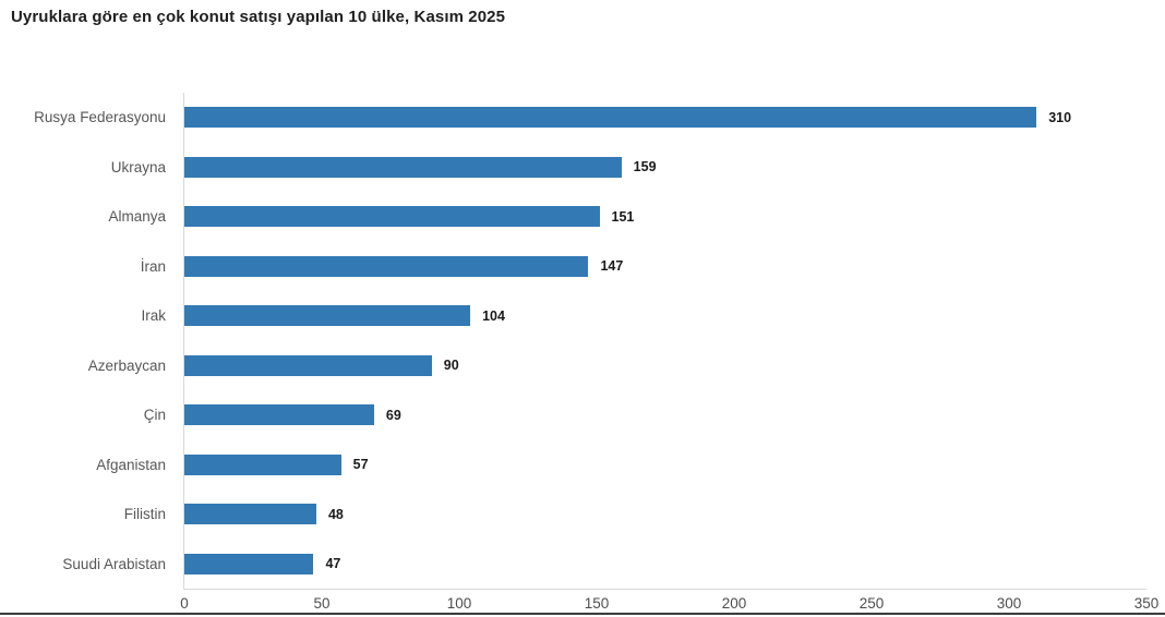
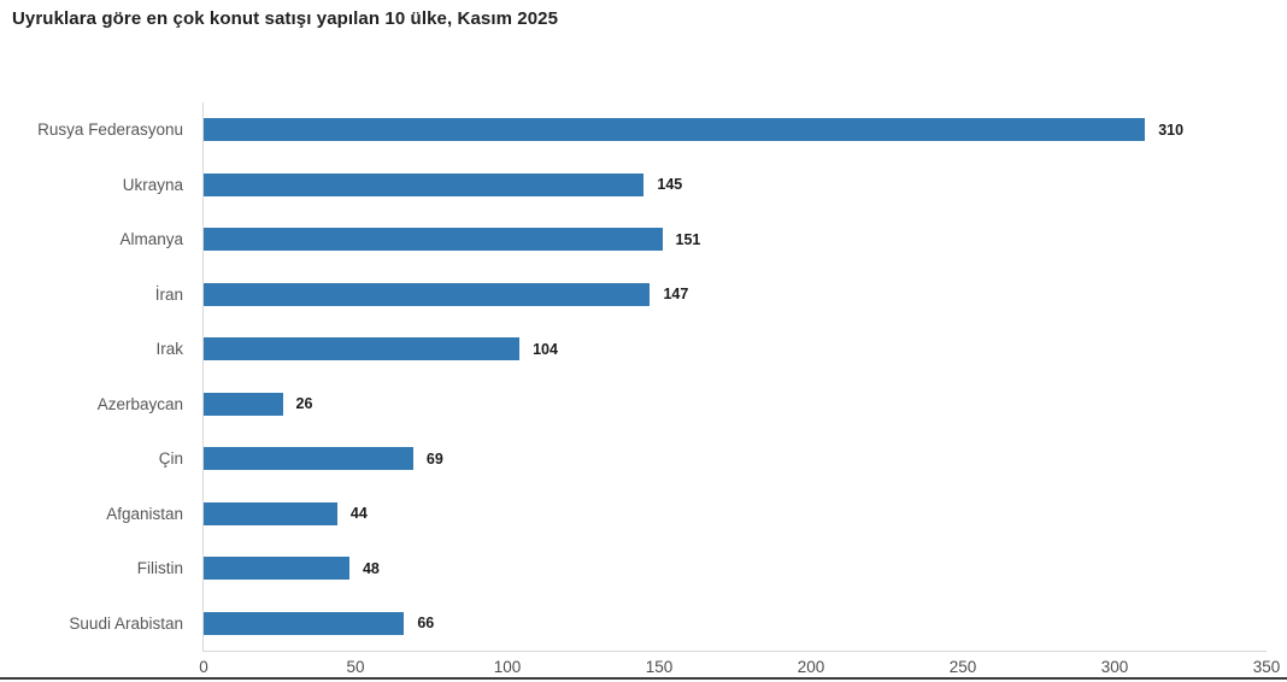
Ukrayna: 159 -> 145
Azerbaycan: 90 -> 26
Afganistan: 57 -> 44
Suudi Arabistan: 47 -> 66
